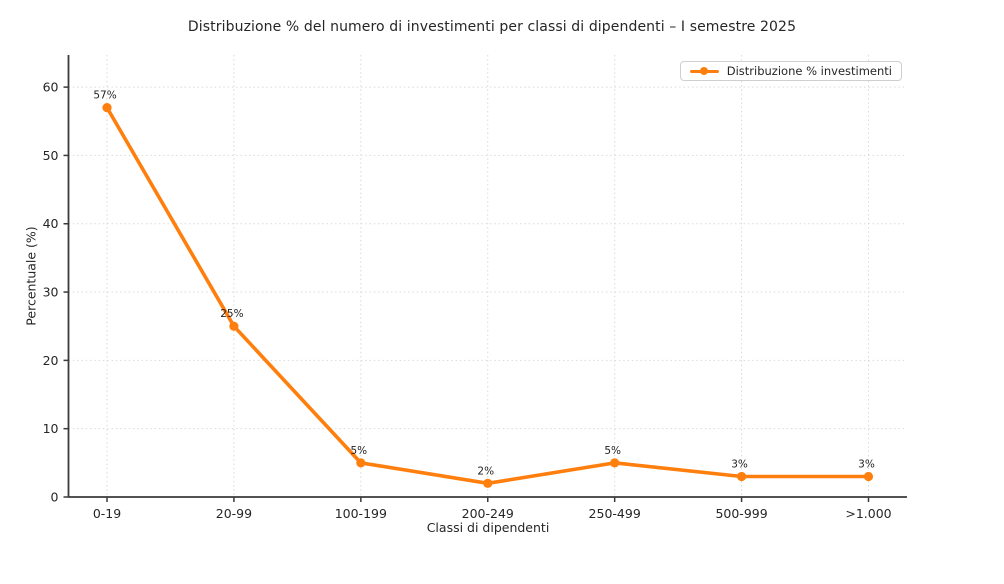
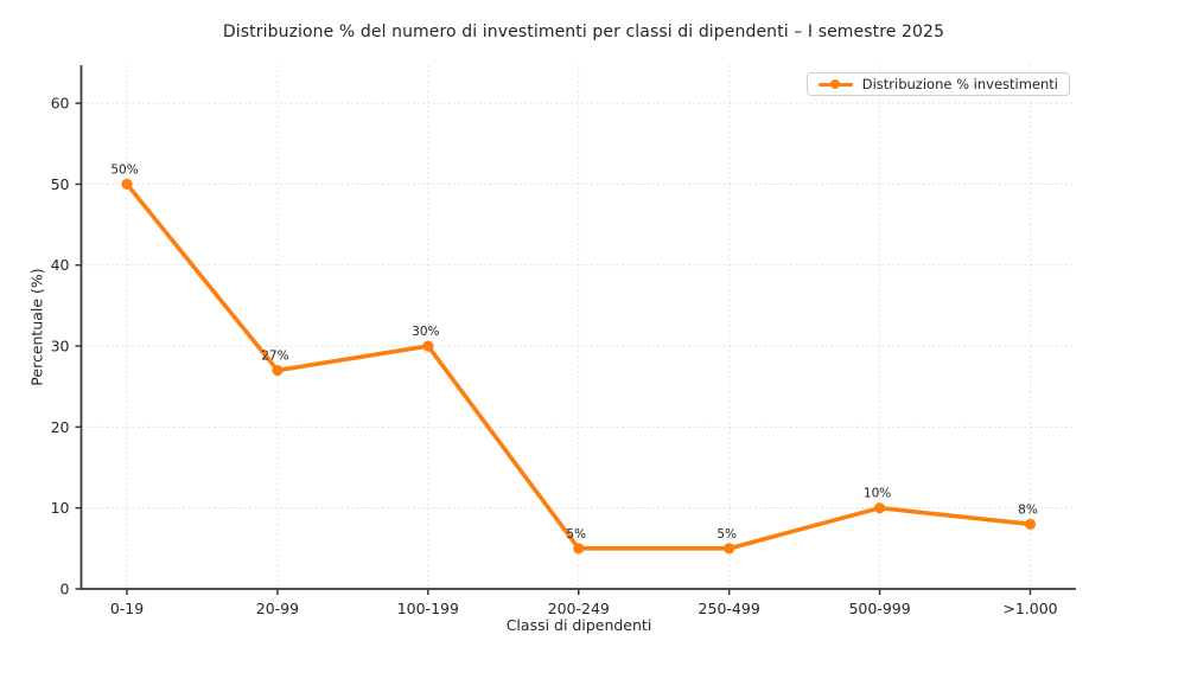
0-19: 57% -> 50%
20-99: 25% -> 27%
100-199: 5% -> 30%
200-249: 2% -> 5%
500-999: 3% -> 10%
>1.000: 3% -> 8%
